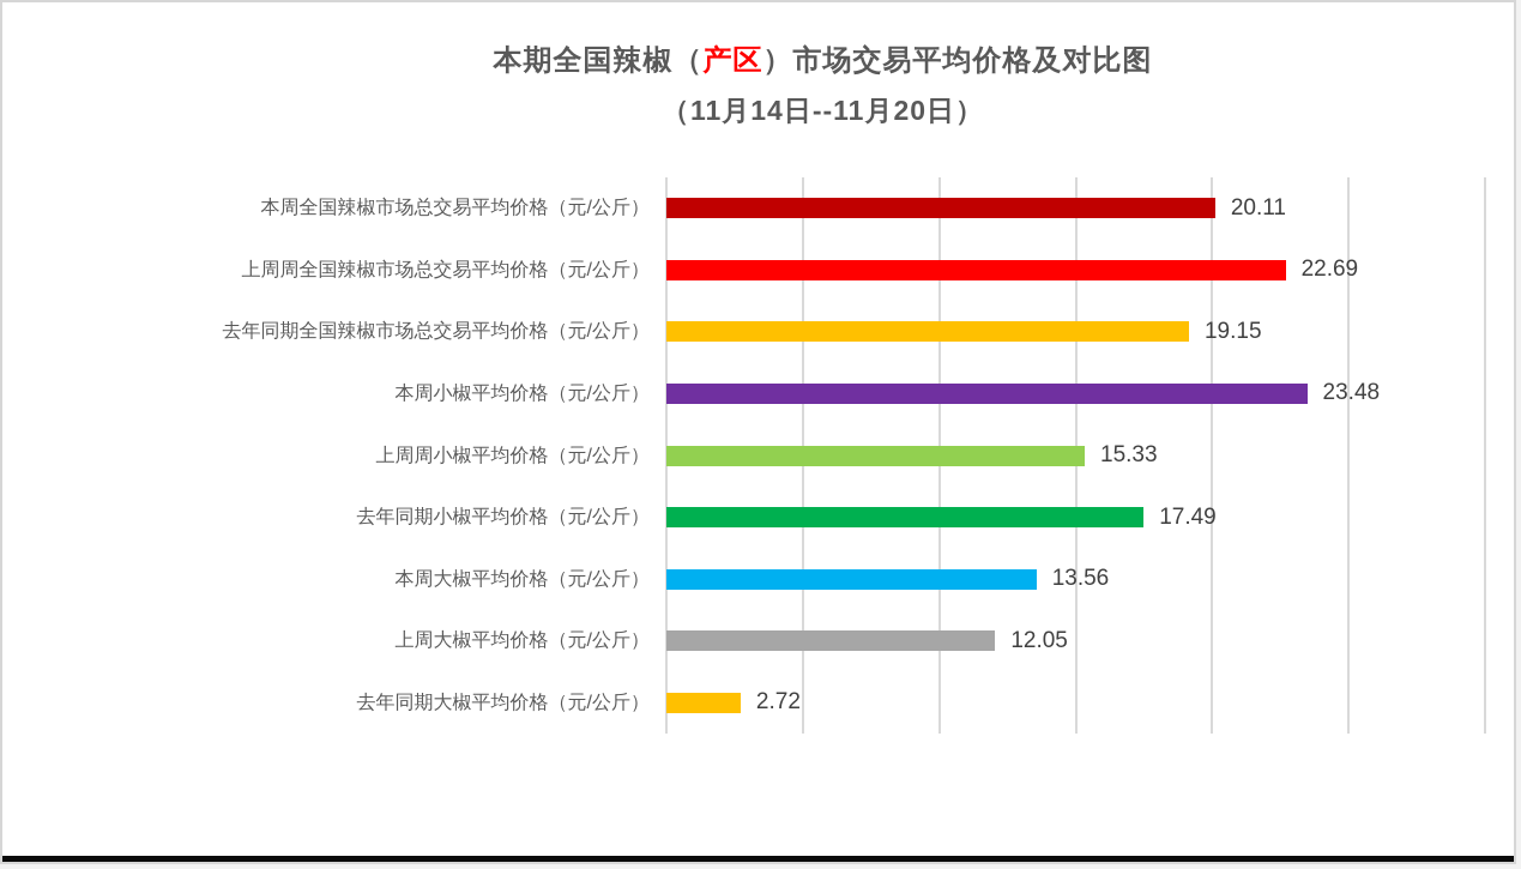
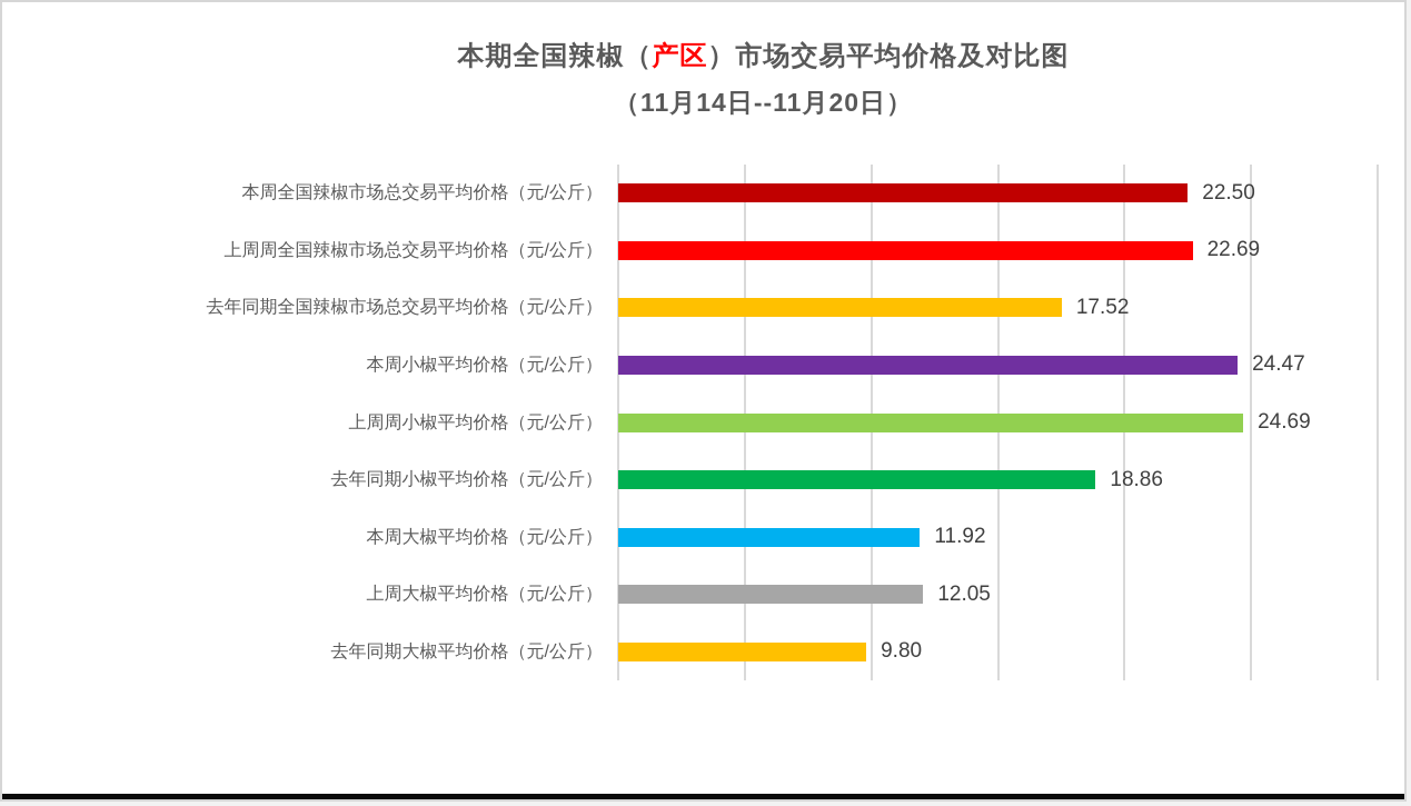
本周全国辣椒市场总交易平均价格（元/公斤）: 20.11 -> 22.50
去年同期全国辣椒市场总交易平均价格（元/公斤）: 19.15 -> 17.52
本周小椒平均价格（元/公斤）: 23.48 -> 24.47
上周周小椒平均价格（元/公斤）: 15.33 -> 24.69
去年同期小椒平均价格（元/公斤）: 17.49 -> 18.86
本周大椒平均价格（元/公斤）: 13.56 -> 11.92
去年同期大椒平均价格（元/公斤）: 2.72 -> 9.80
